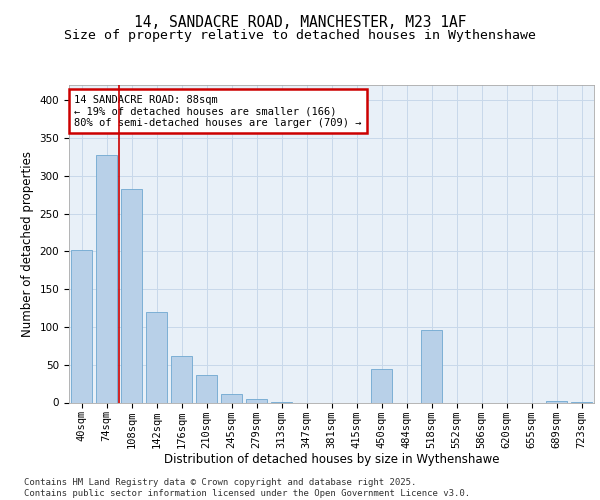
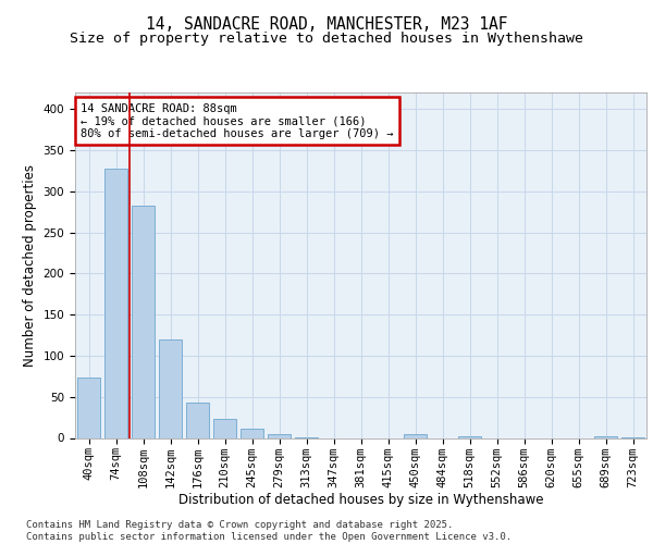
40sqm: 202 -> 74
176sqm: 62 -> 43
210sqm: 36 -> 23
450sqm: 44 -> 5
518sqm: 96 -> 2
